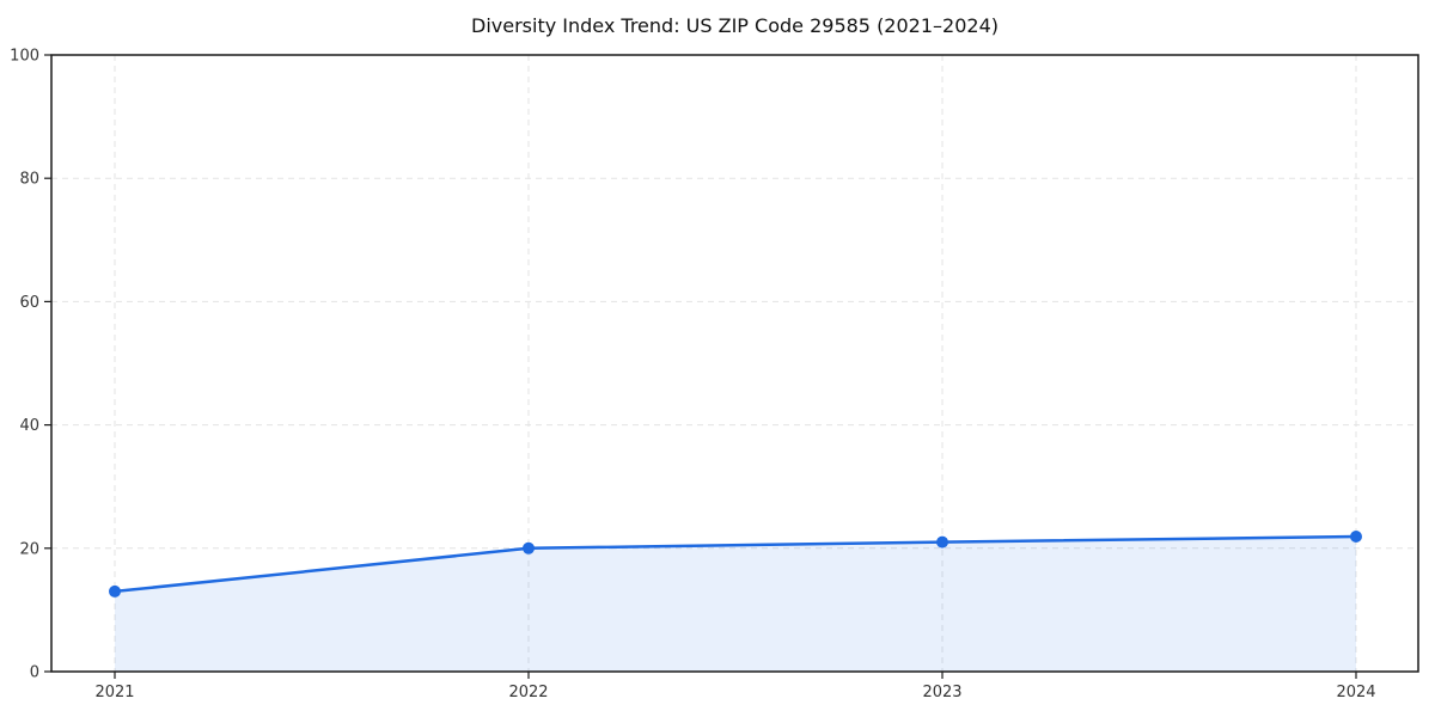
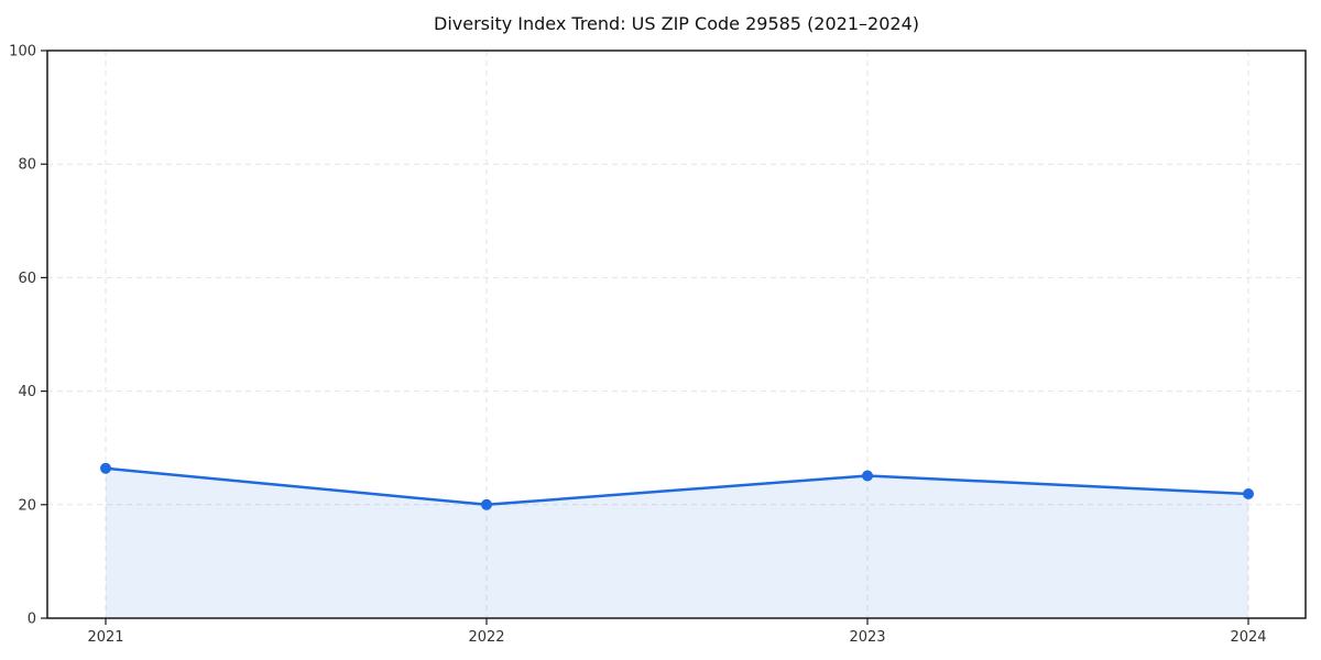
2021: 13 -> 26
2023: 21 -> 25
